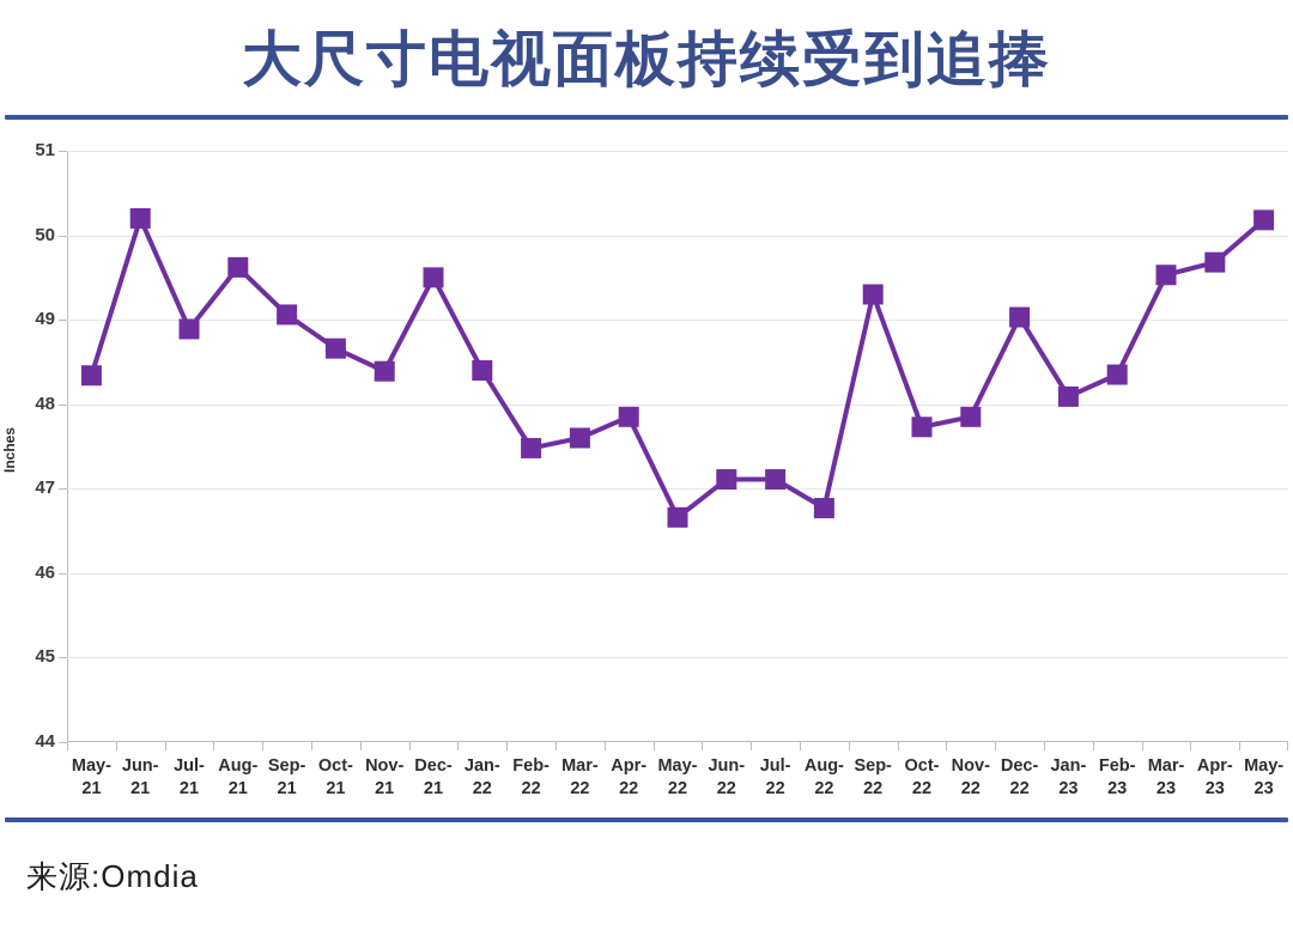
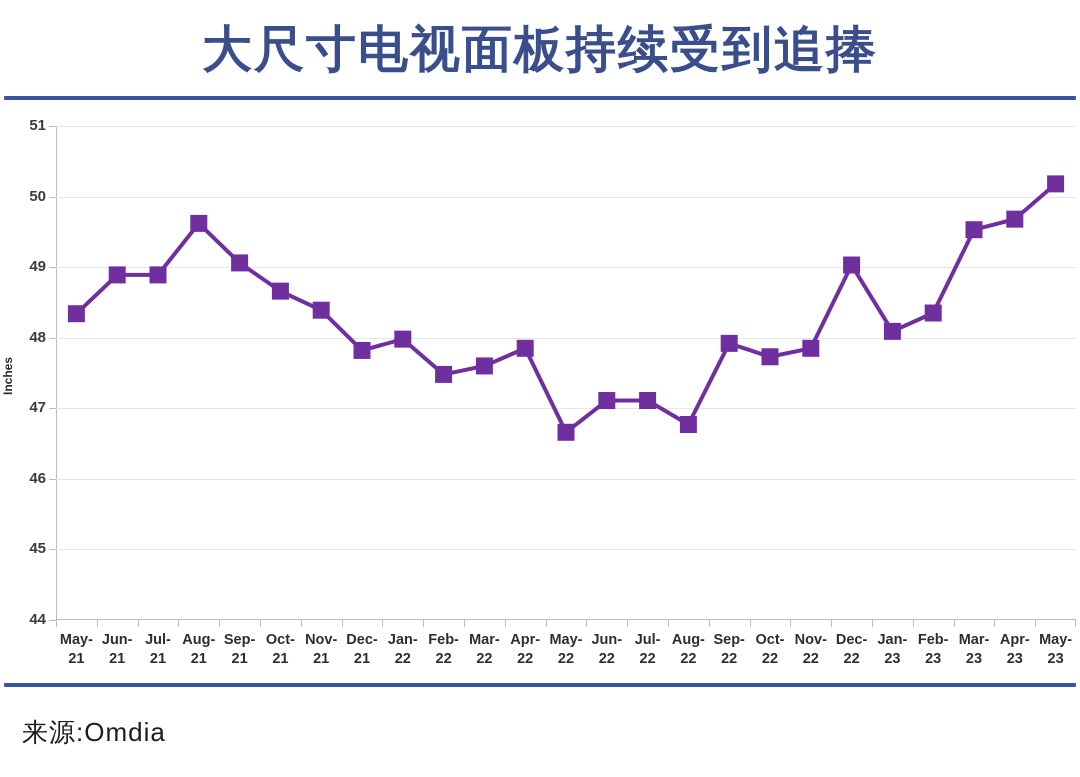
Jun-21: 50.2 -> 48.9
Dec-21: 49.5 -> 47.8
Jan-22: 48.4 -> 48.0
Sep-22: 49.3 -> 47.9
